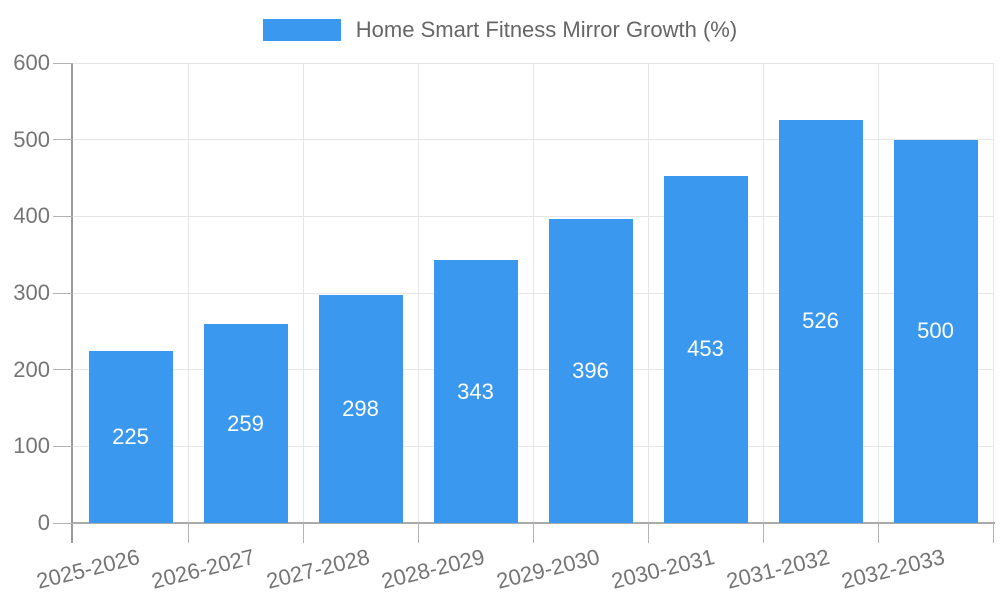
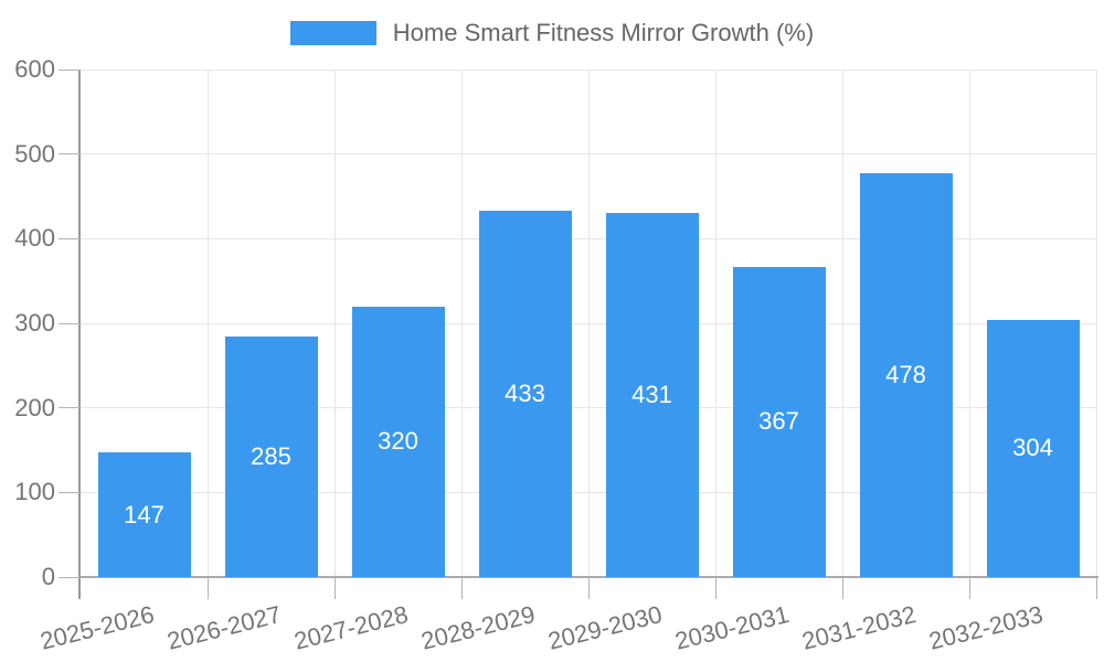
2025-2026: 225 -> 147
2026-2027: 259 -> 285
2027-2028: 298 -> 320
2028-2029: 343 -> 433
2029-2030: 396 -> 431
2030-2031: 453 -> 367
2031-2032: 526 -> 478
2032-2033: 500 -> 304
